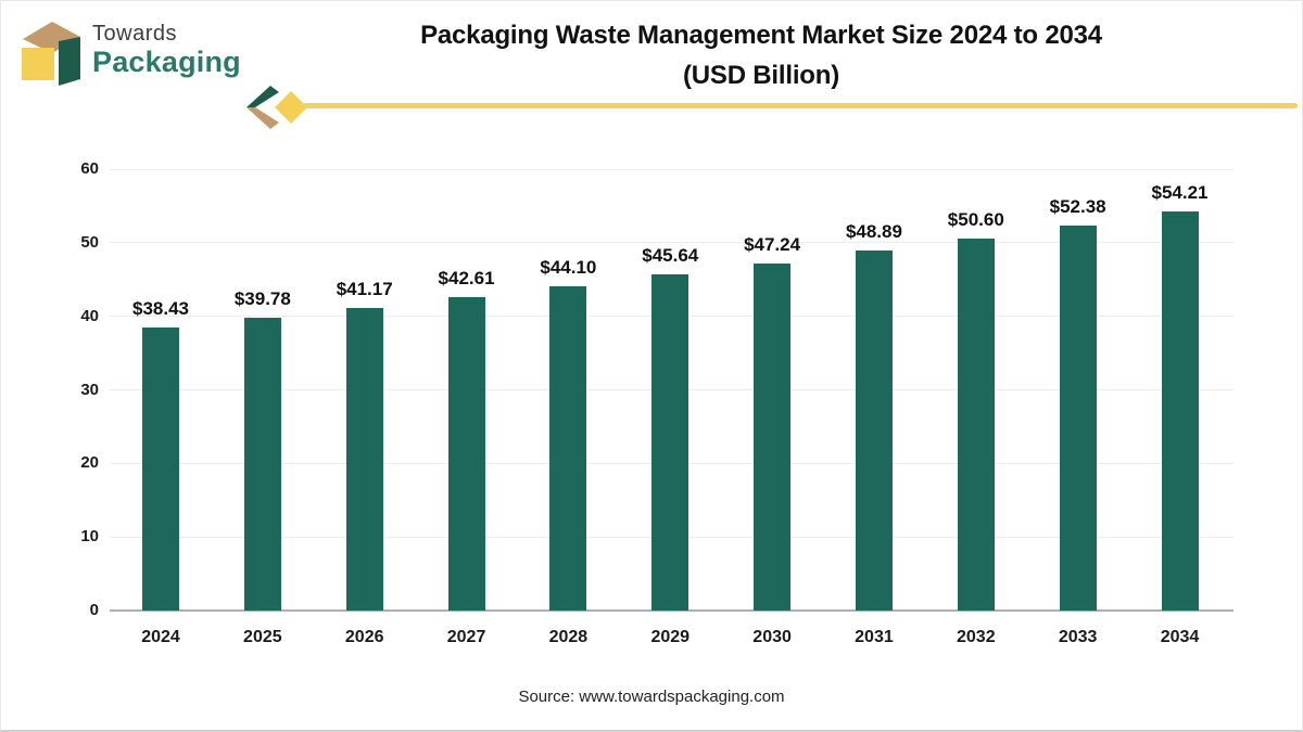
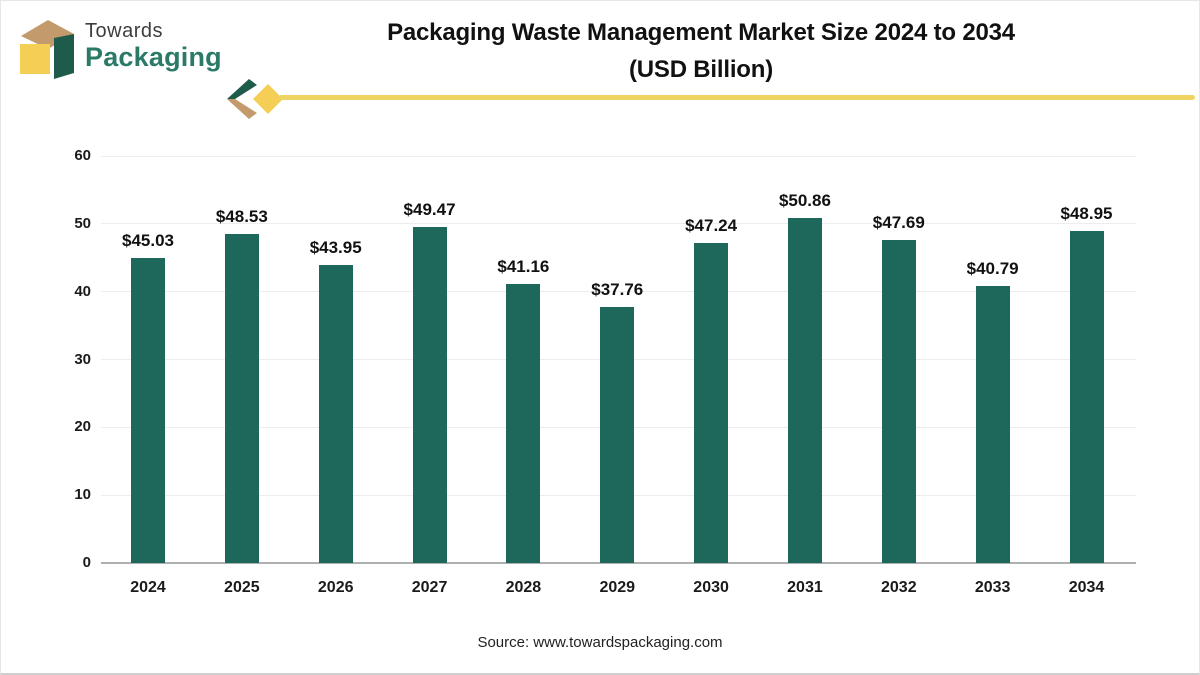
2024: $38.43 -> $45.03
2025: $39.78 -> $48.53
2026: $41.17 -> $43.95
2027: $42.61 -> $49.47
2028: $44.10 -> $41.16
2029: $45.64 -> $37.76
2031: $48.89 -> $50.86
2032: $50.60 -> $47.69
2033: $52.38 -> $40.79
2034: $54.21 -> $48.95
